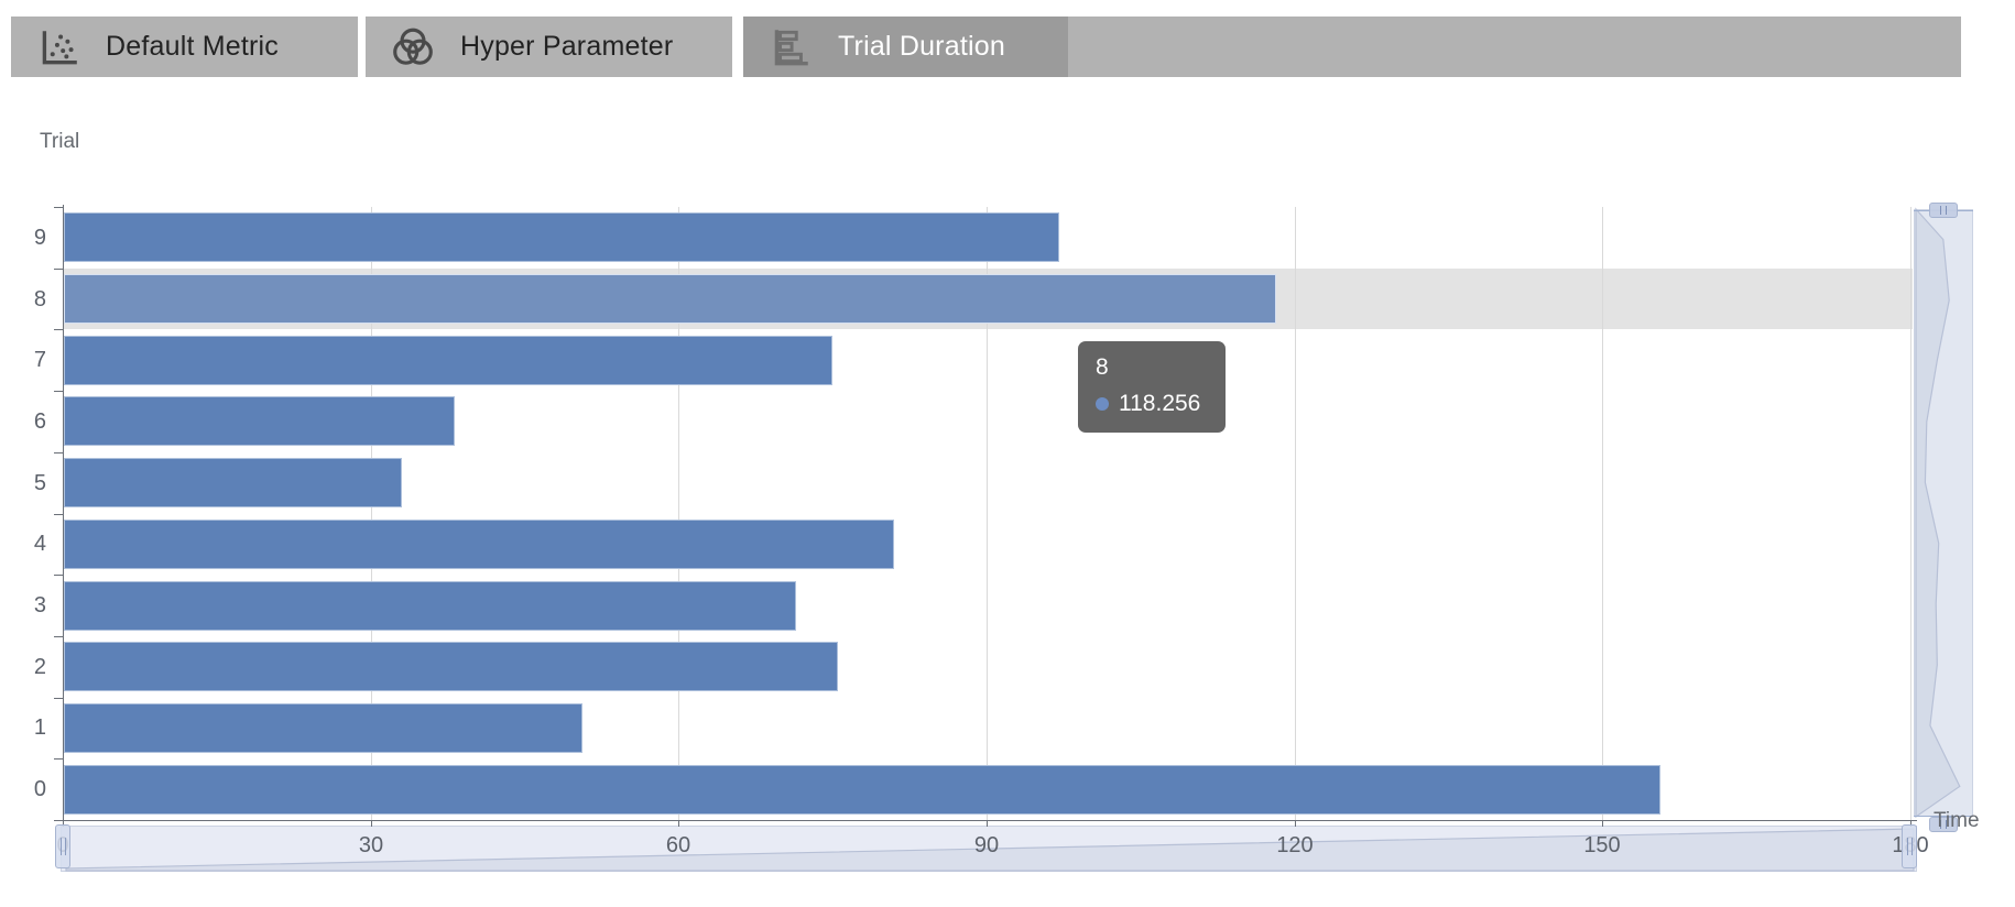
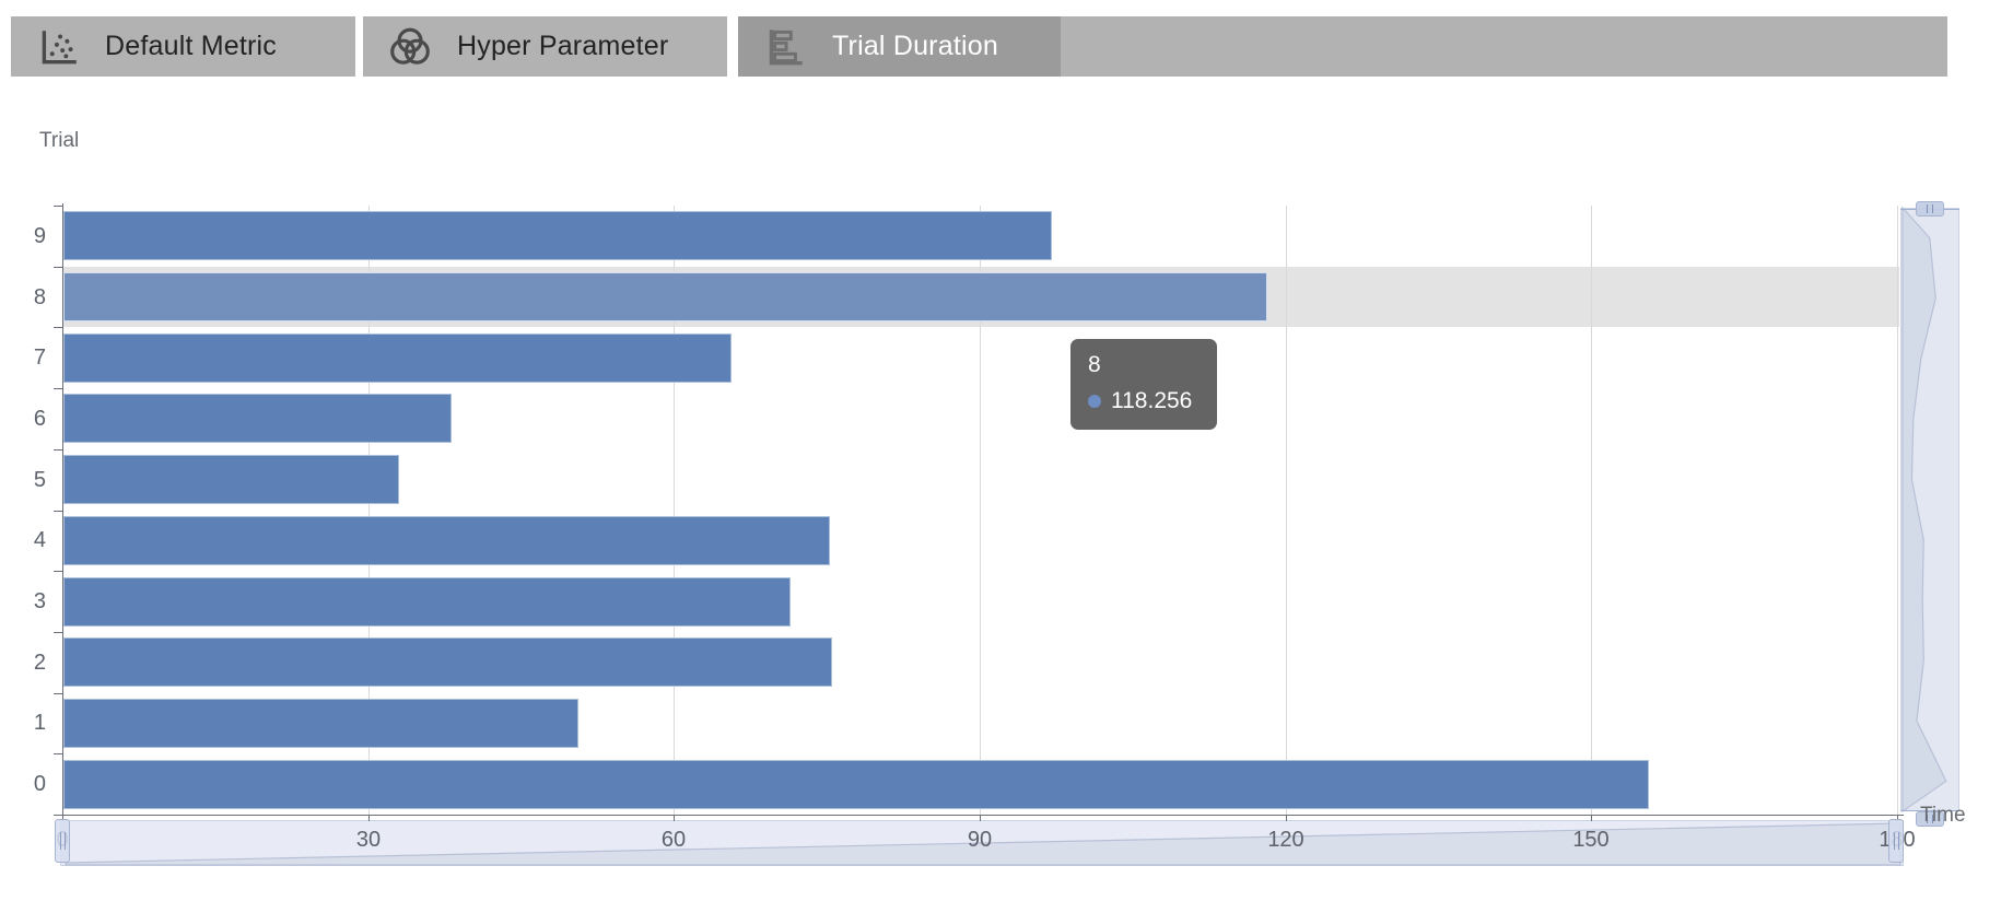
7: 75 -> 66
4: 81 -> 75
